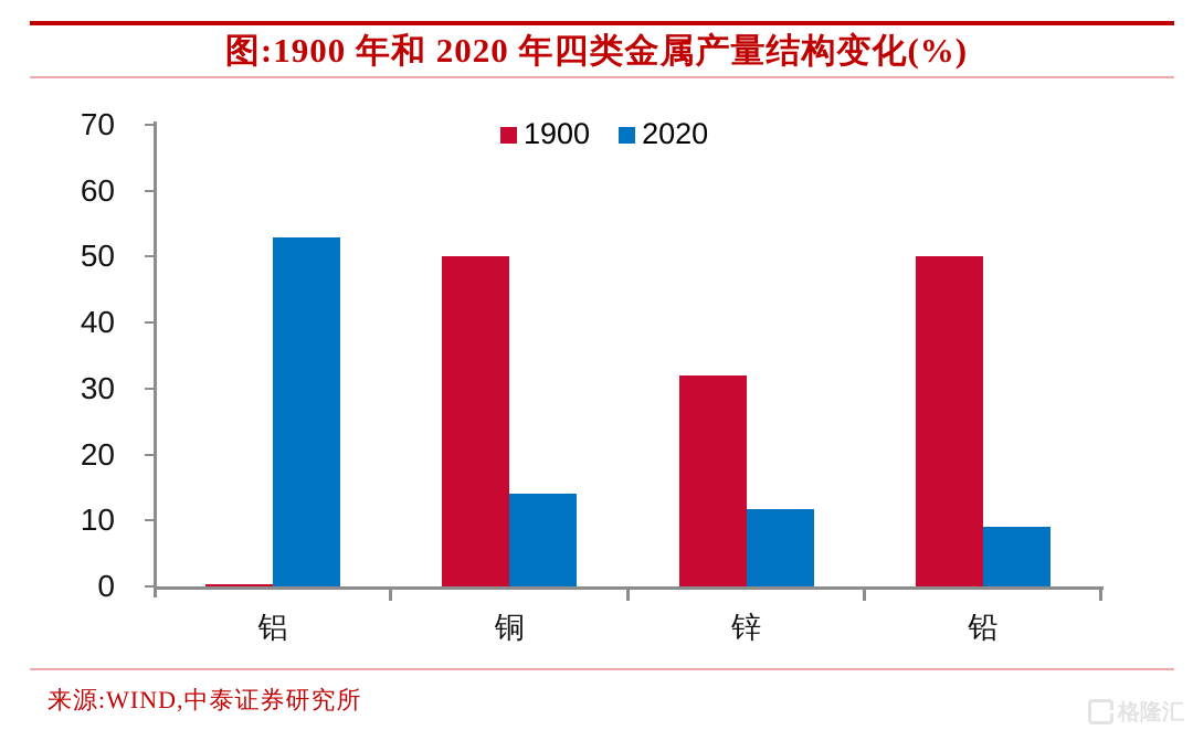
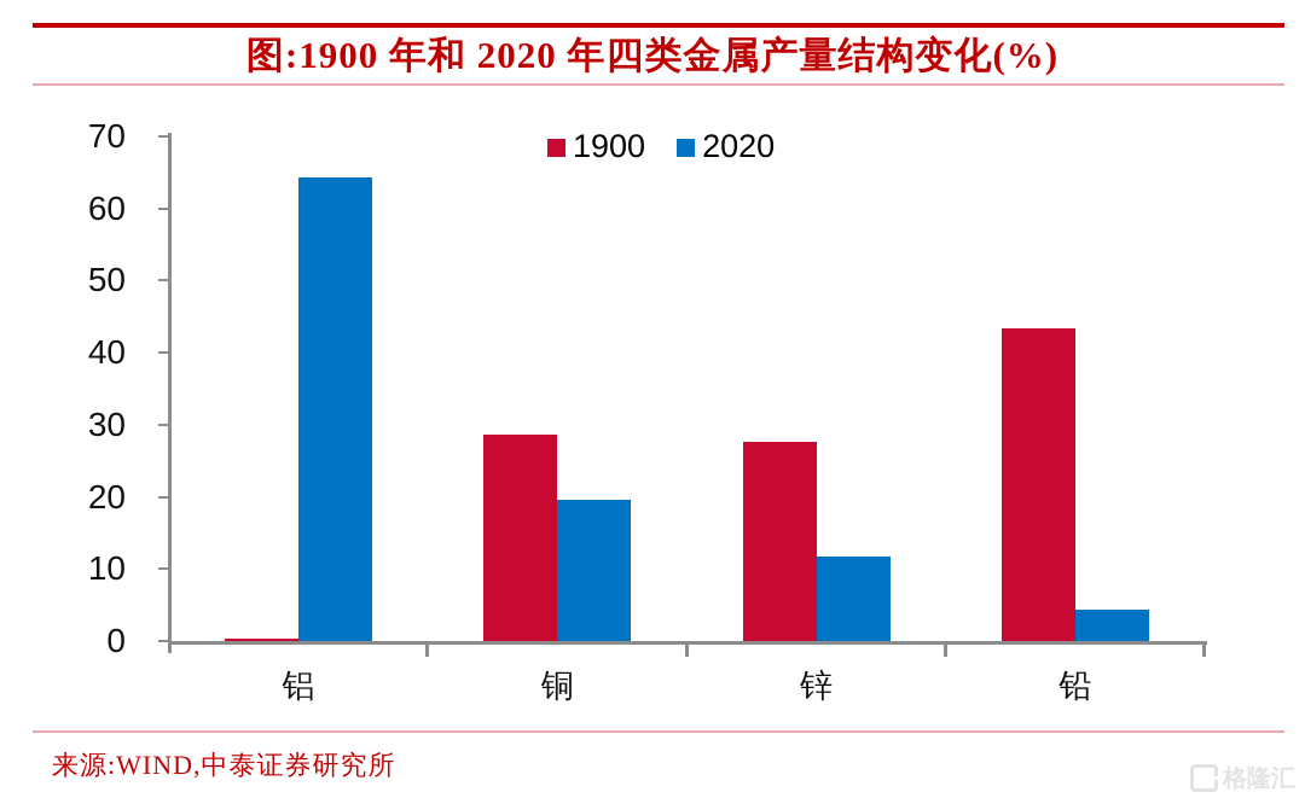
2020/铝: 53 -> 64
1900/铜: 50 -> 29
2020/铜: 14 -> 20
1900/锌: 32 -> 28
1900/铅: 50 -> 43
2020/铅: 9 -> 4
